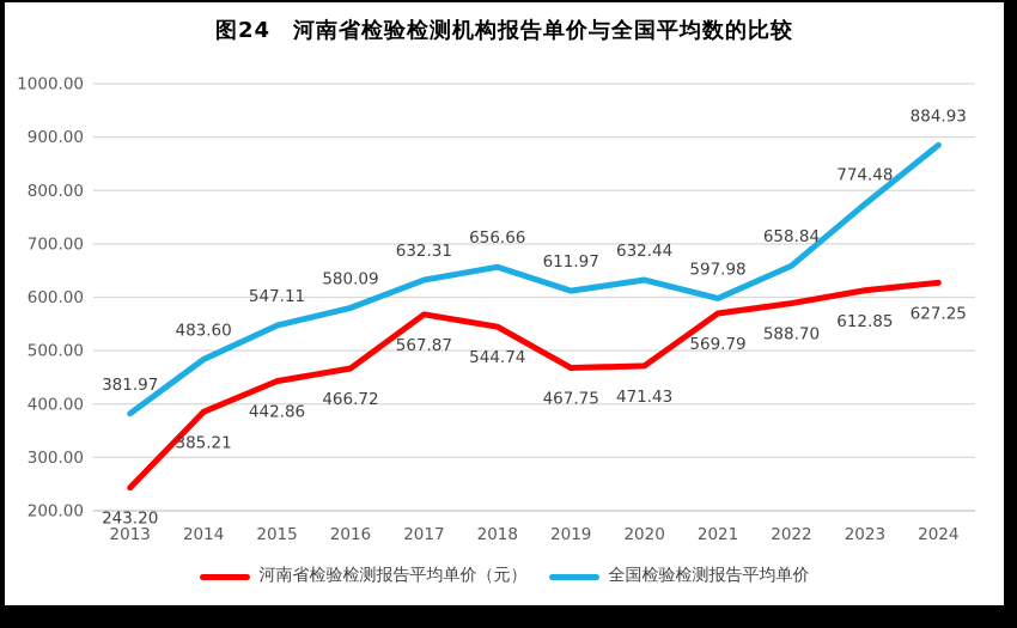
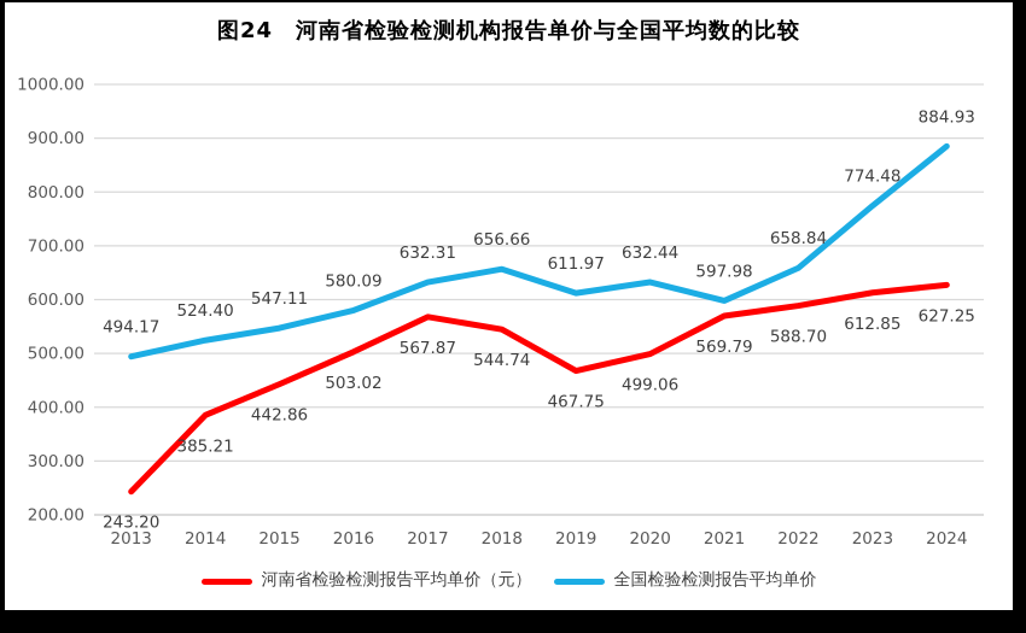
全国检验检测报告平均单价/2013: 381.97 -> 494.17
全国检验检测报告平均单价/2014: 483.60 -> 524.40
河南省检验检测报告平均单价（元）/2016: 466.72 -> 503.02
河南省检验检测报告平均单价（元）/2020: 471.43 -> 499.06
